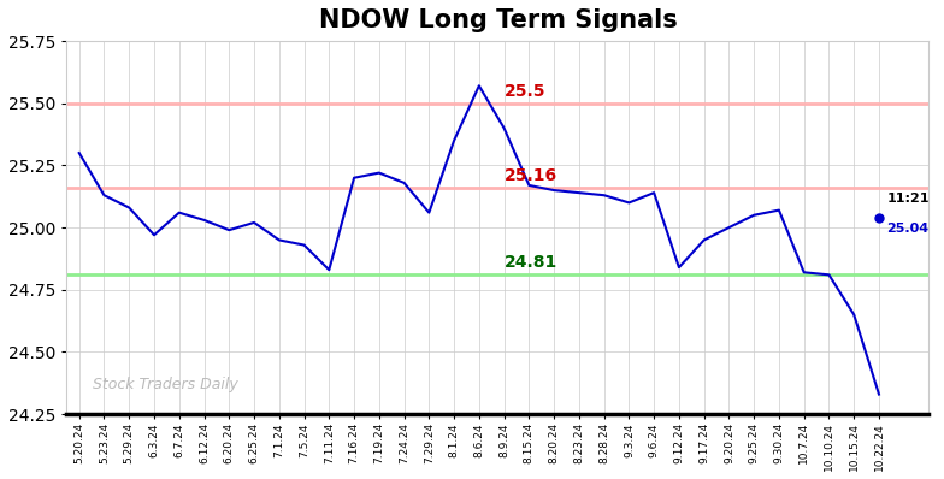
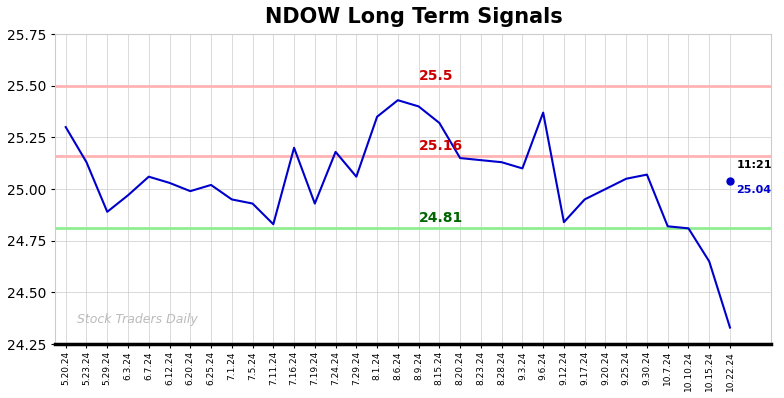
5.29.24: 25.08 -> 24.89
7.19.24: 25.22 -> 24.93
8.6.24: 25.57 -> 25.43
8.15.24: 25.17 -> 25.32
9.6.24: 25.14 -> 25.37
